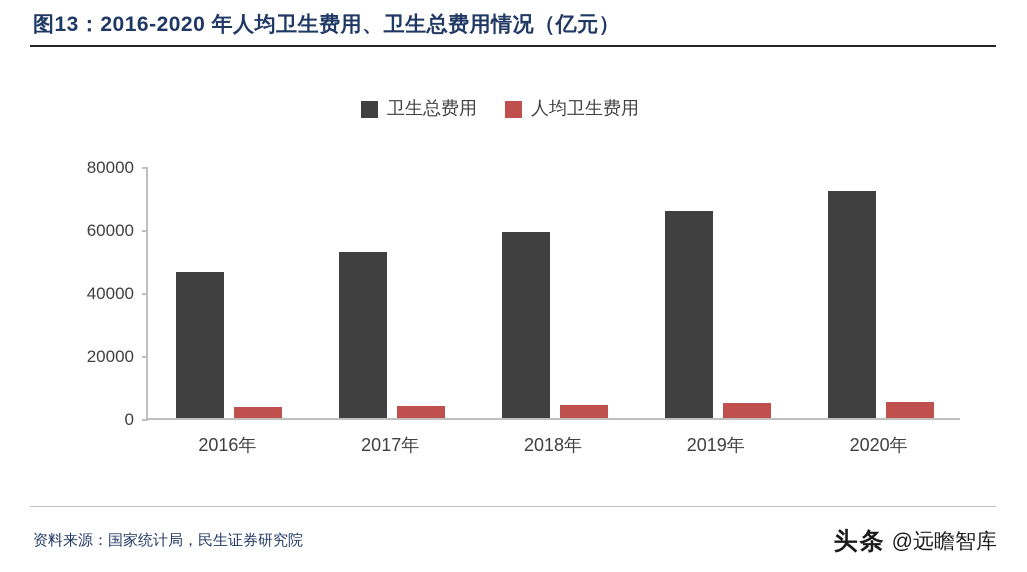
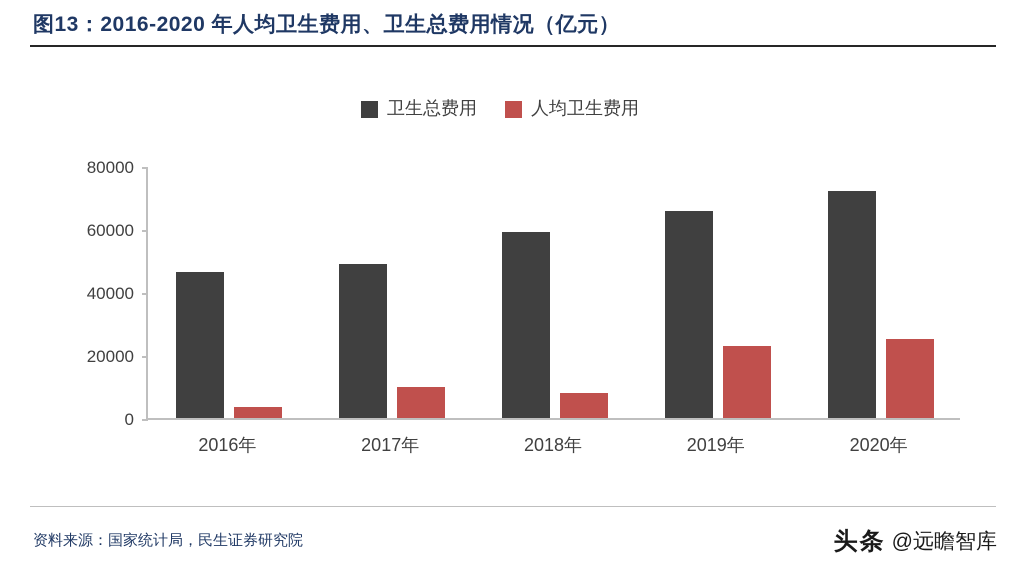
卫生总费用/2017年: 53000 -> 49000
人均卫生费用/2017年: 4000 -> 10000
人均卫生费用/2018年: 4000 -> 8000
人均卫生费用/2019年: 5000 -> 23000
人均卫生费用/2020年: 5000 -> 25000
